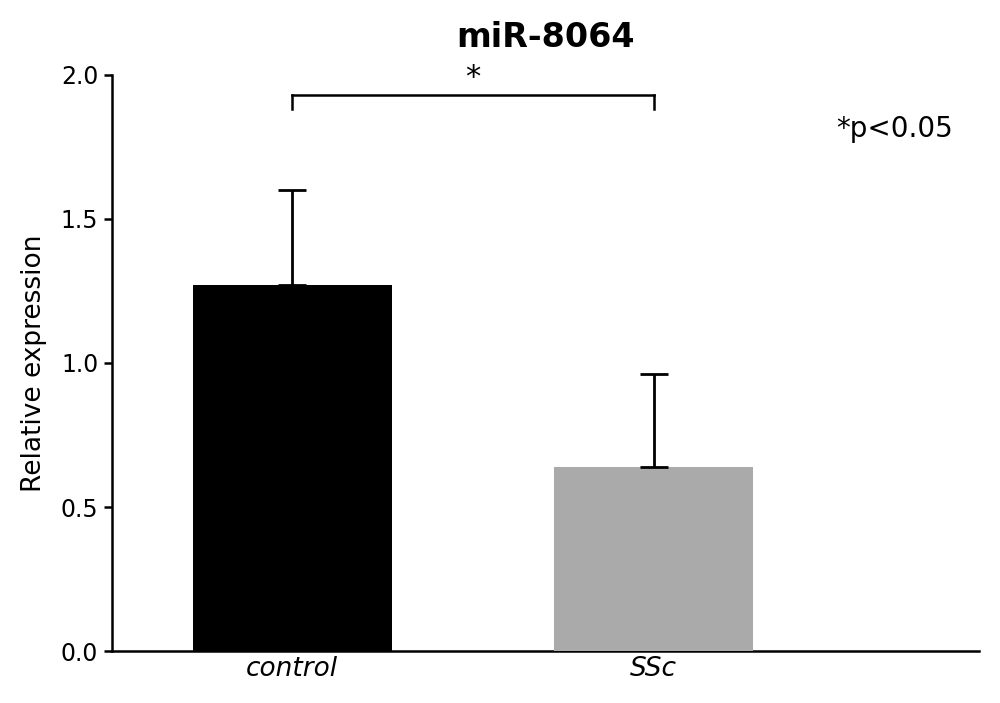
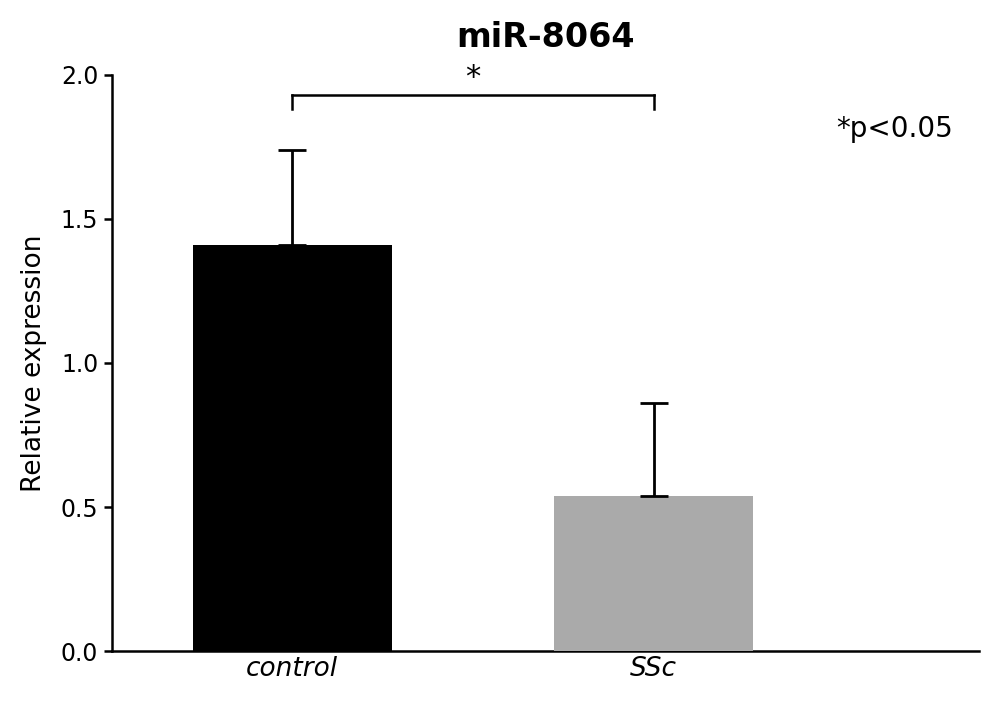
control: 1.27 -> 1.41
SSc: 0.64 -> 0.54
